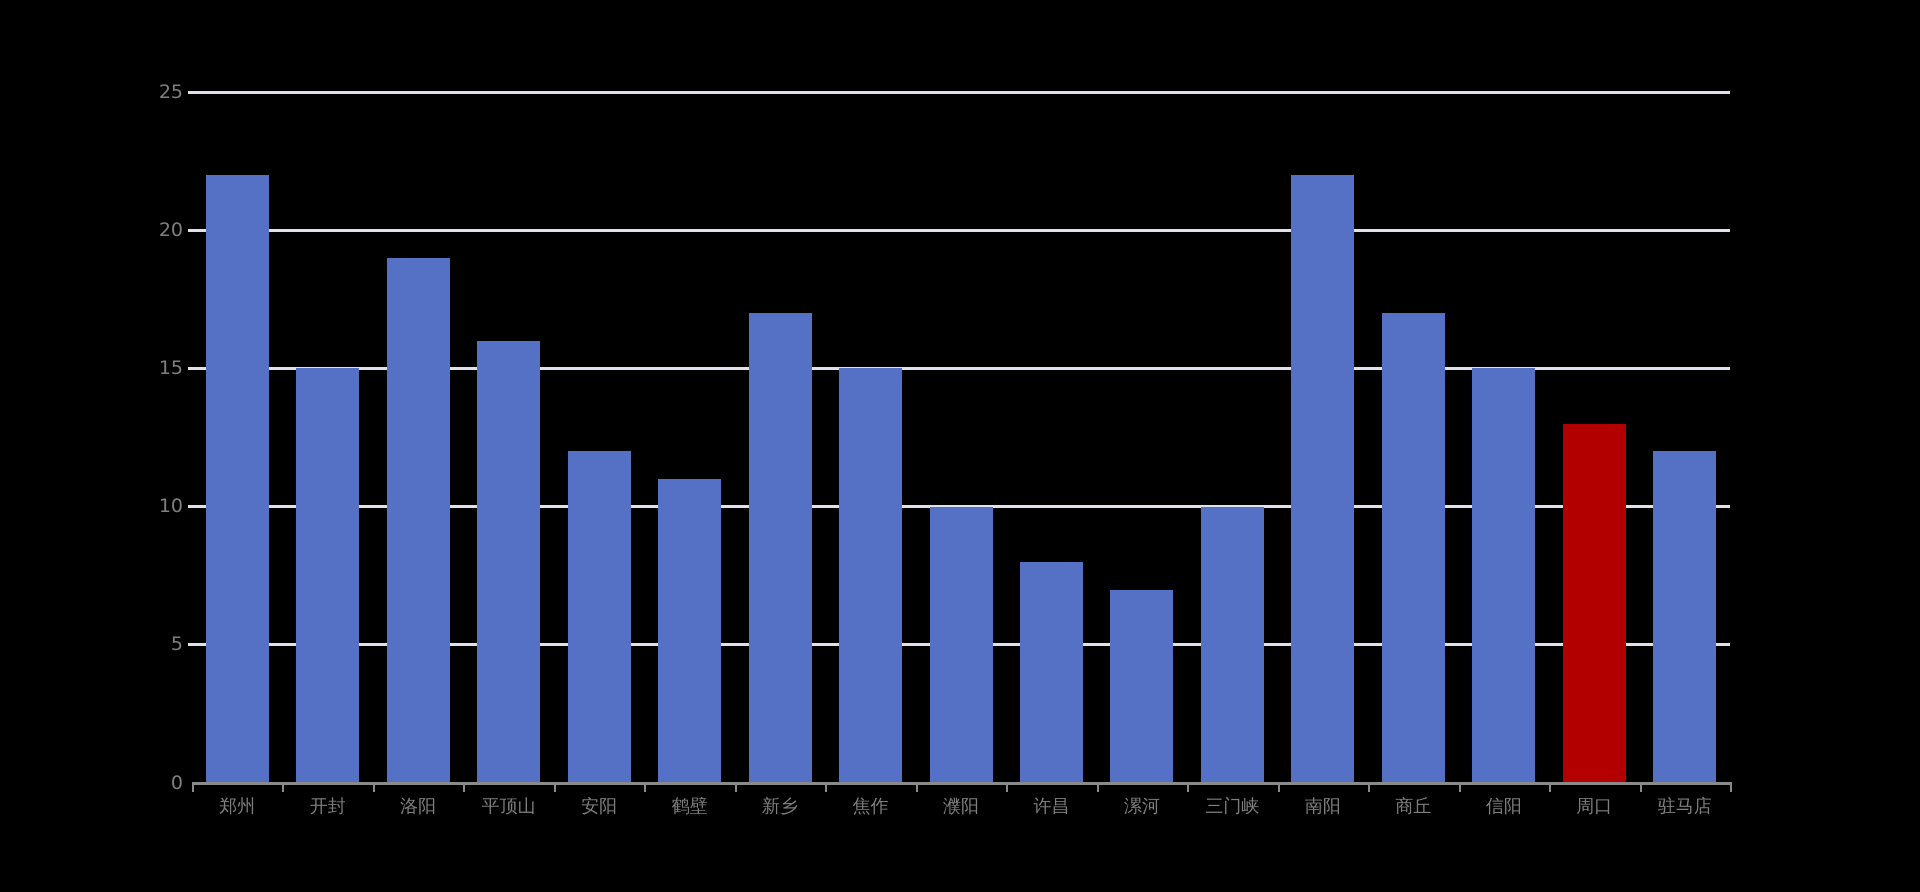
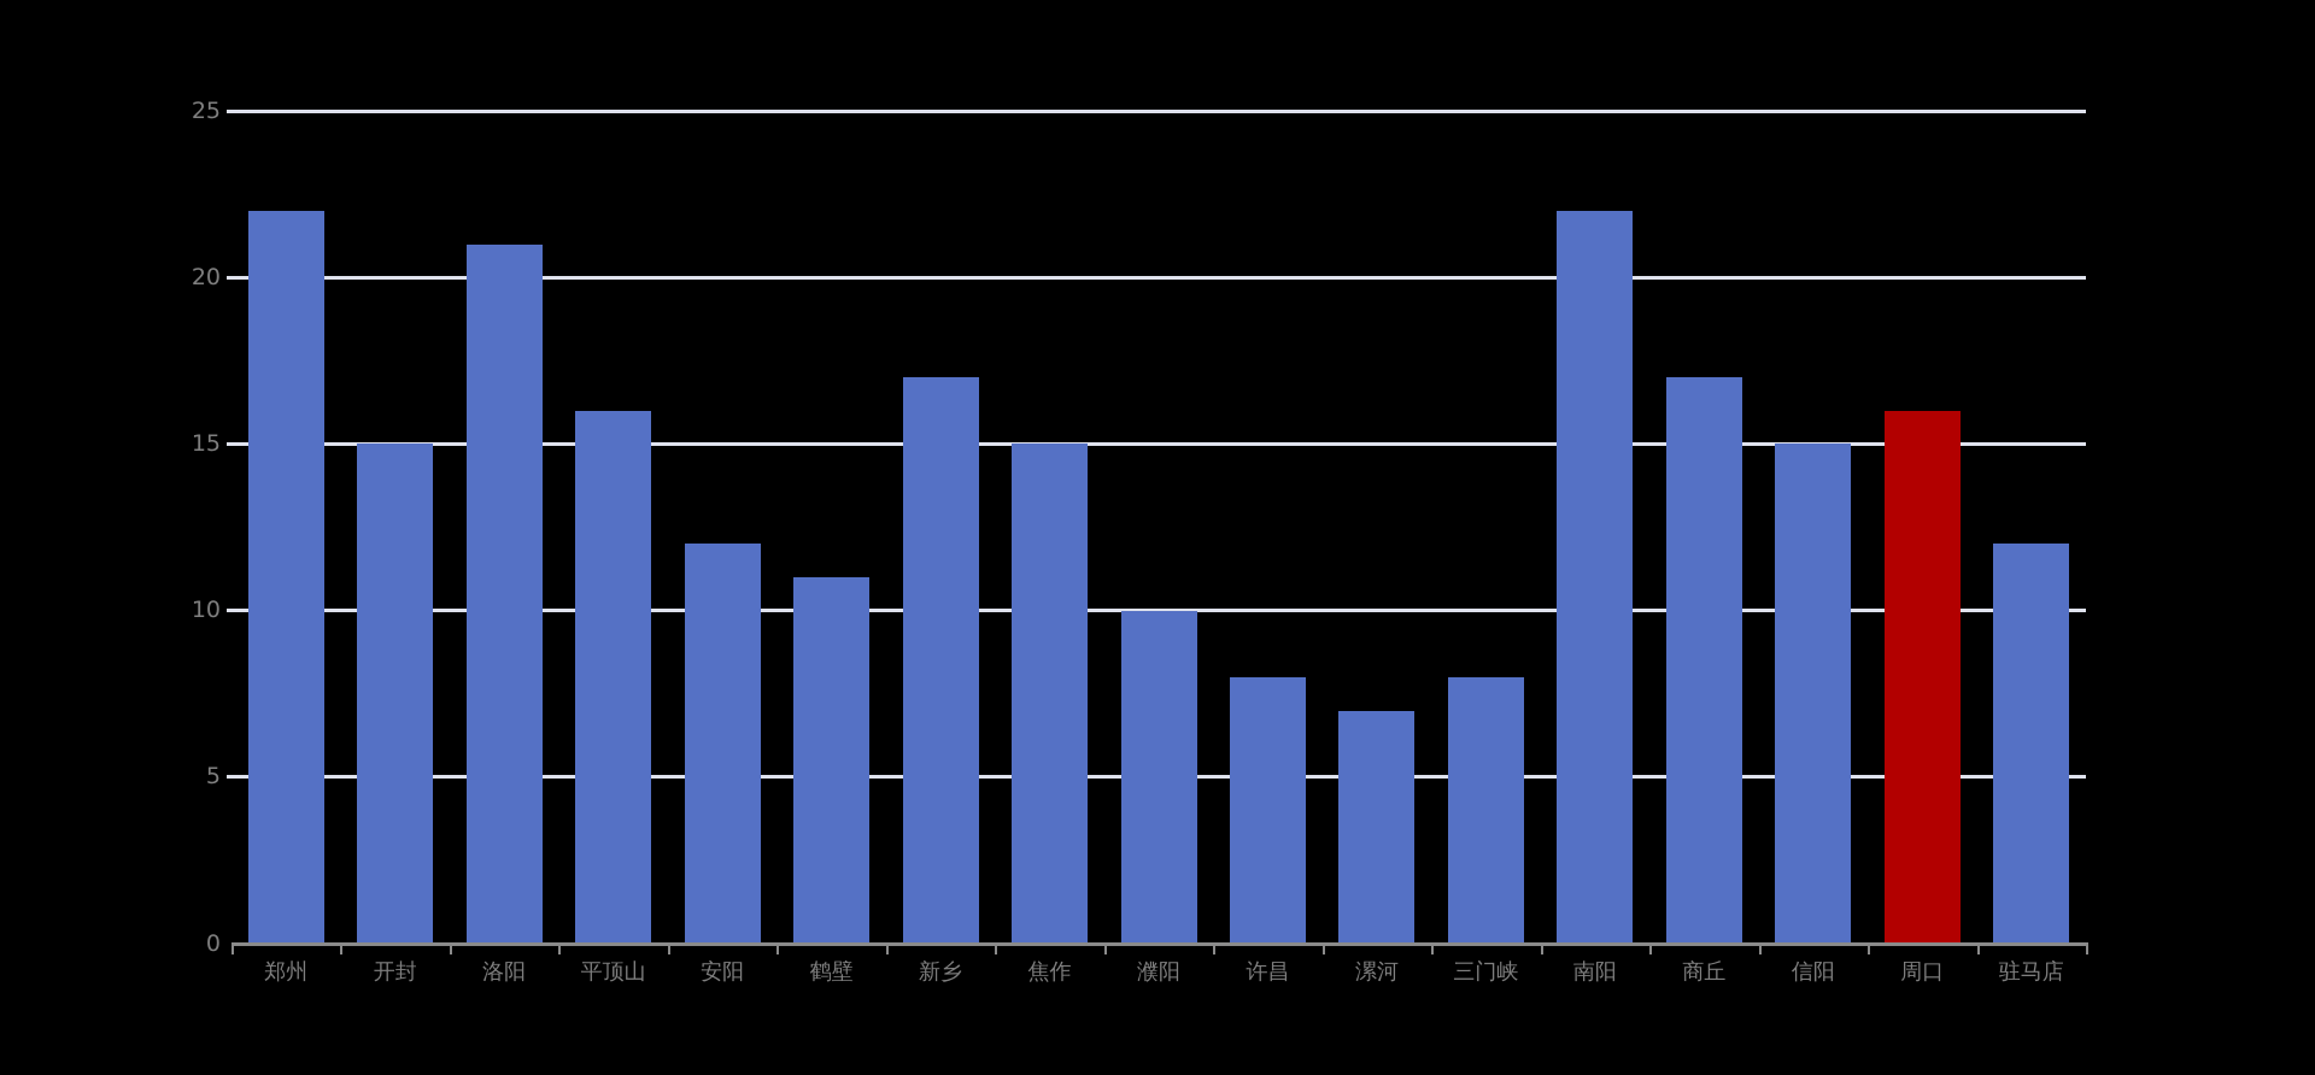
洛阳: 19 -> 21
三门峡: 10 -> 8
周口: 13 -> 16
